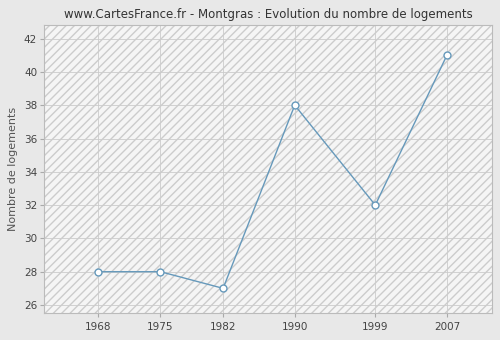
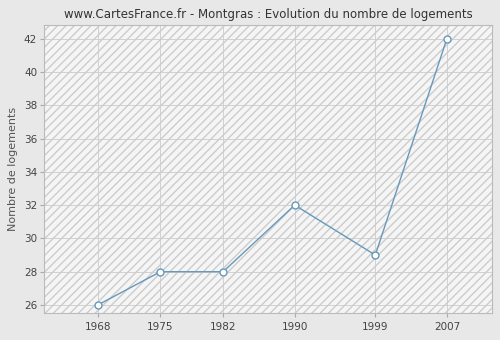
1968: 28 -> 26
1982: 27 -> 28
1990: 38 -> 32
1999: 32 -> 29
2007: 41 -> 42
